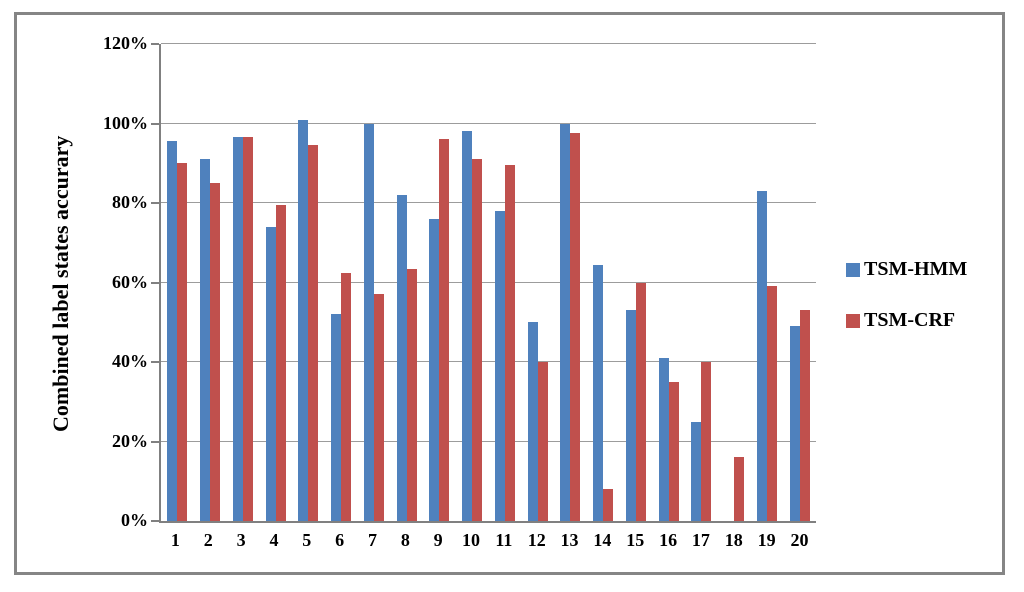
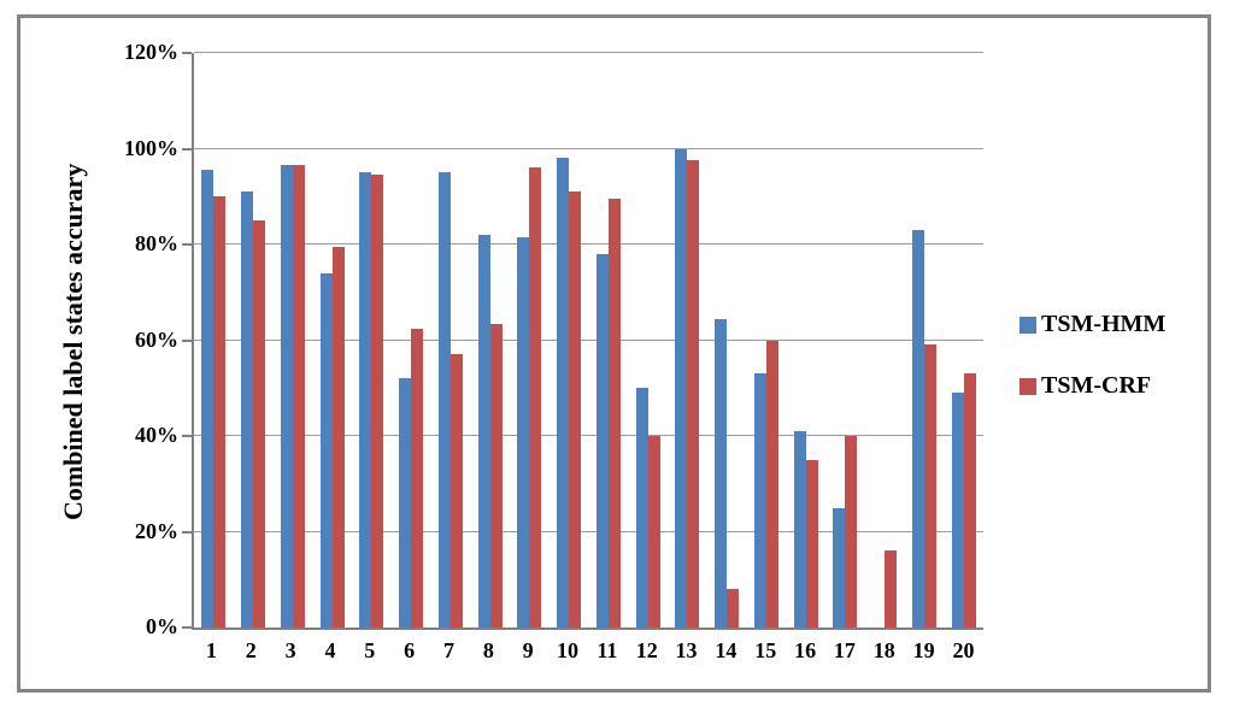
TSM-HMM/5: 101% -> 95%
TSM-HMM/7: 100% -> 95%
TSM-HMM/9: 76% -> 82%
